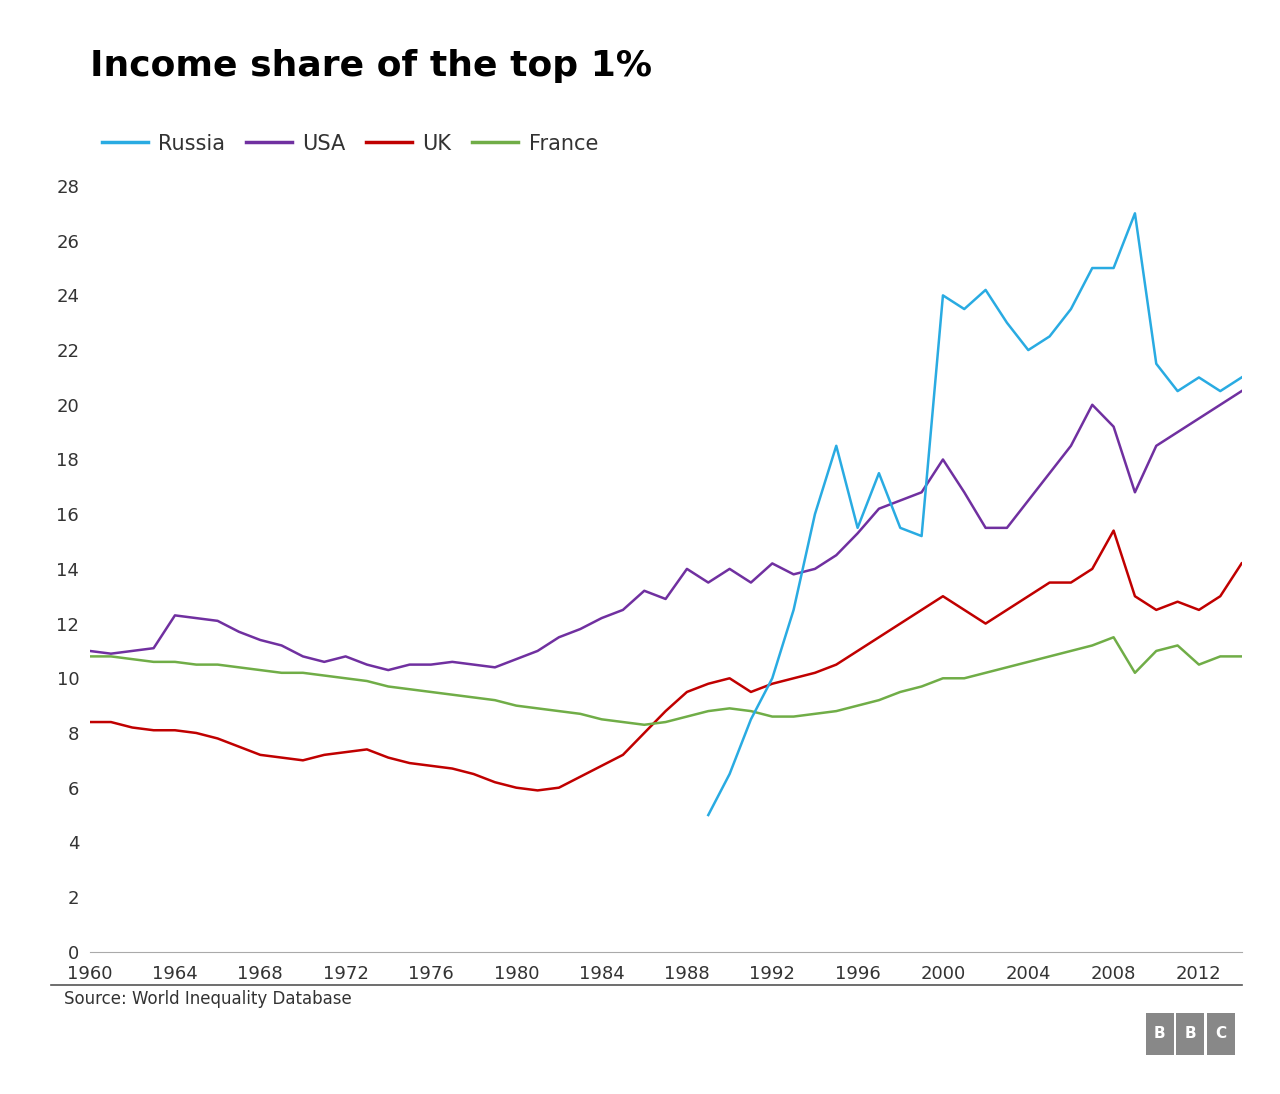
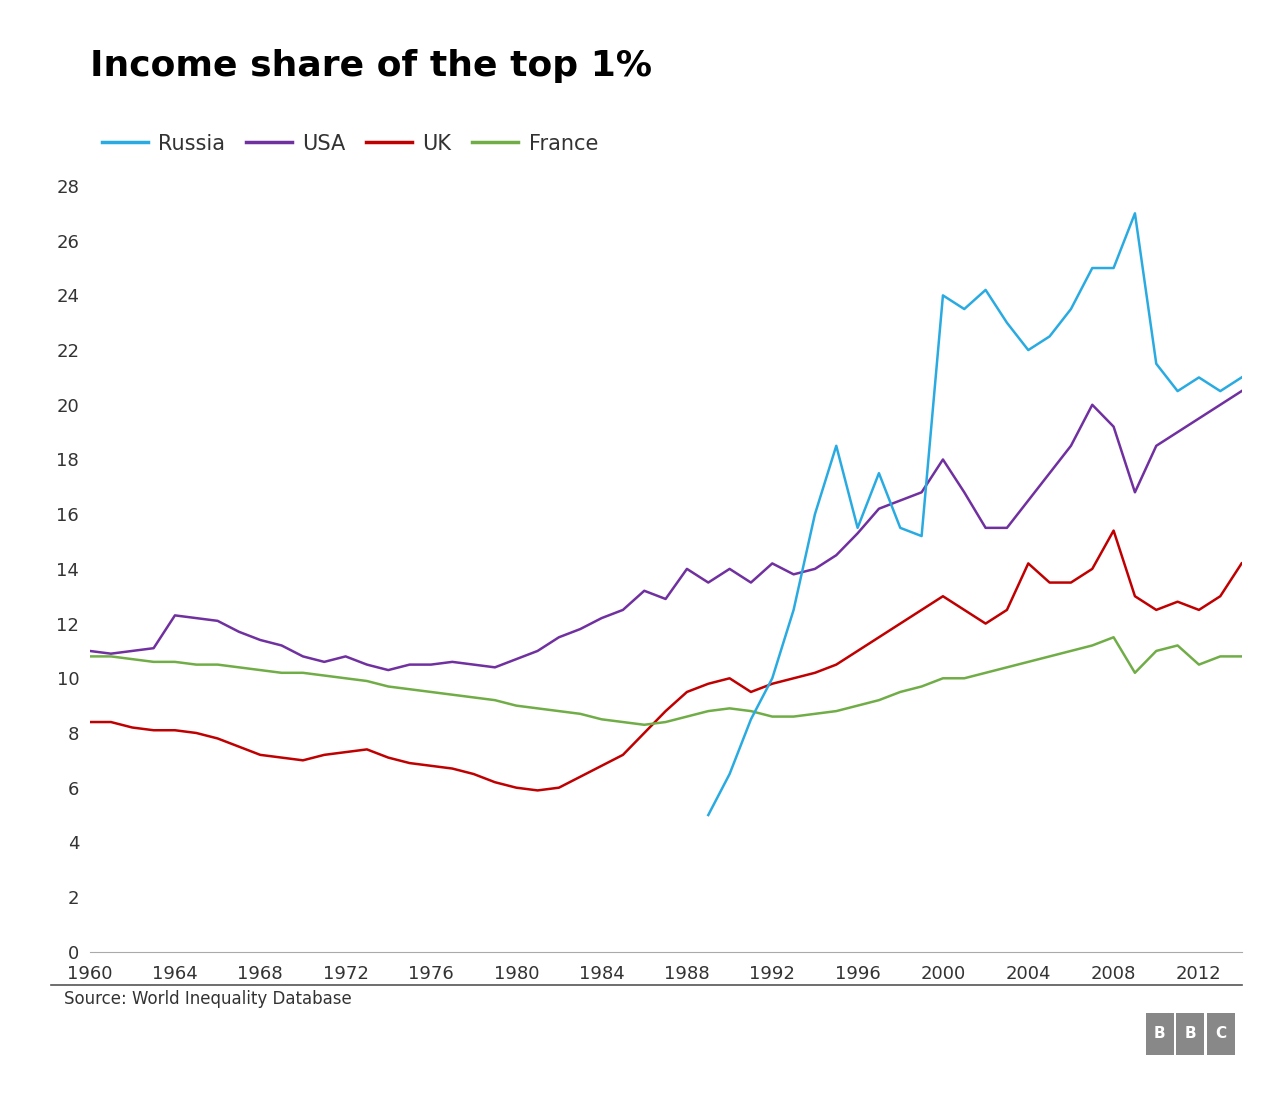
UK/2004: 13.0 -> 14.2
